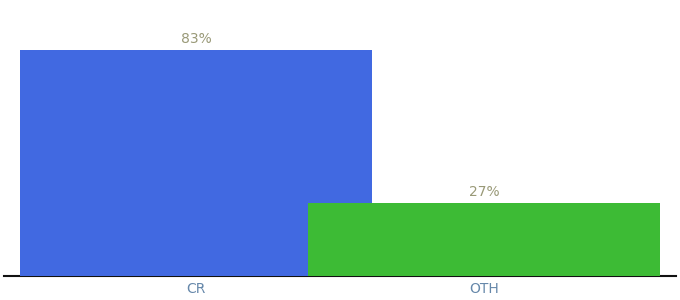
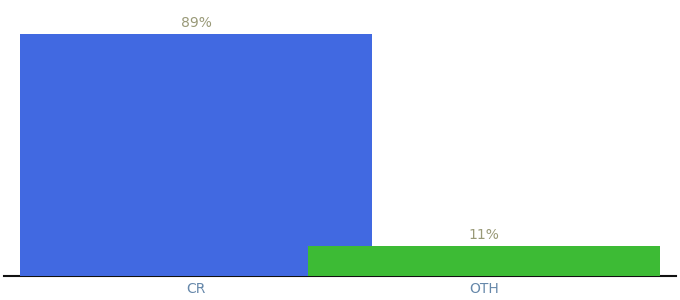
CR: 83% -> 89%
OTH: 27% -> 11%
